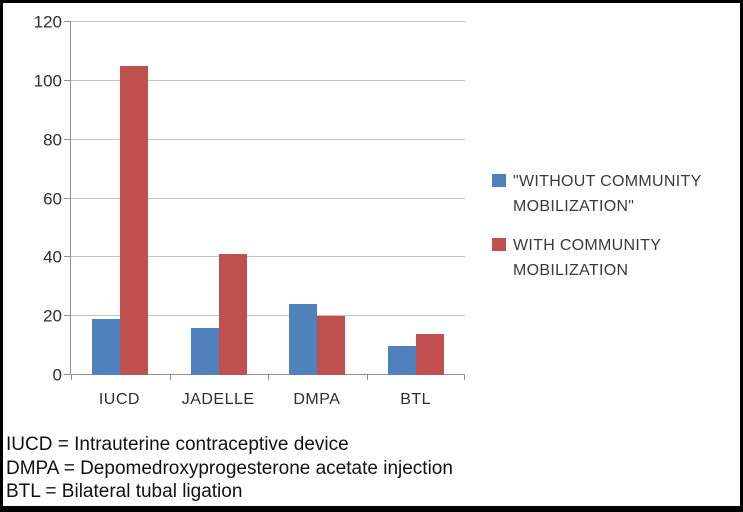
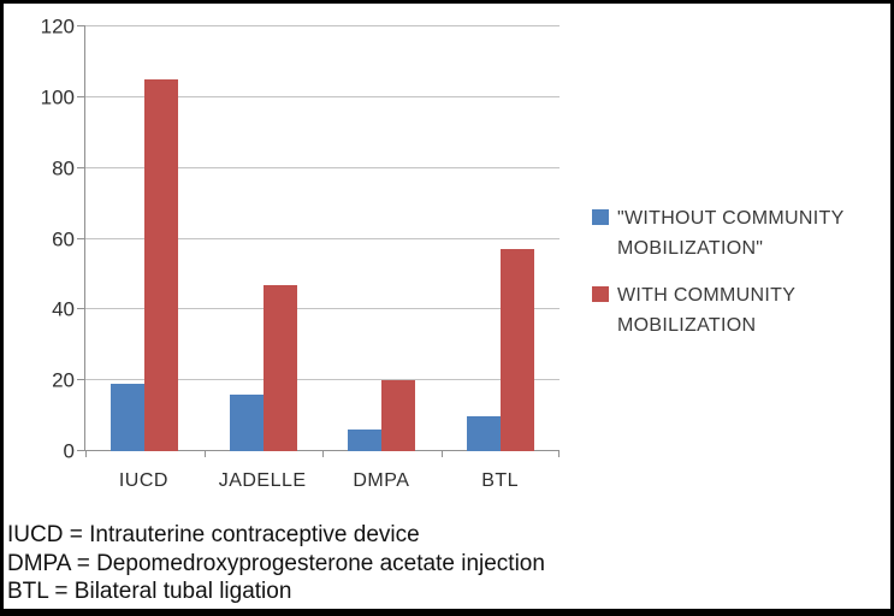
WITH COMMUNITY MOBILIZATION/JADELLE: 41 -> 47
"WITHOUT COMMUNITY MOBILIZATION"/DMPA: 24 -> 6
WITH COMMUNITY MOBILIZATION/BTL: 14 -> 57
